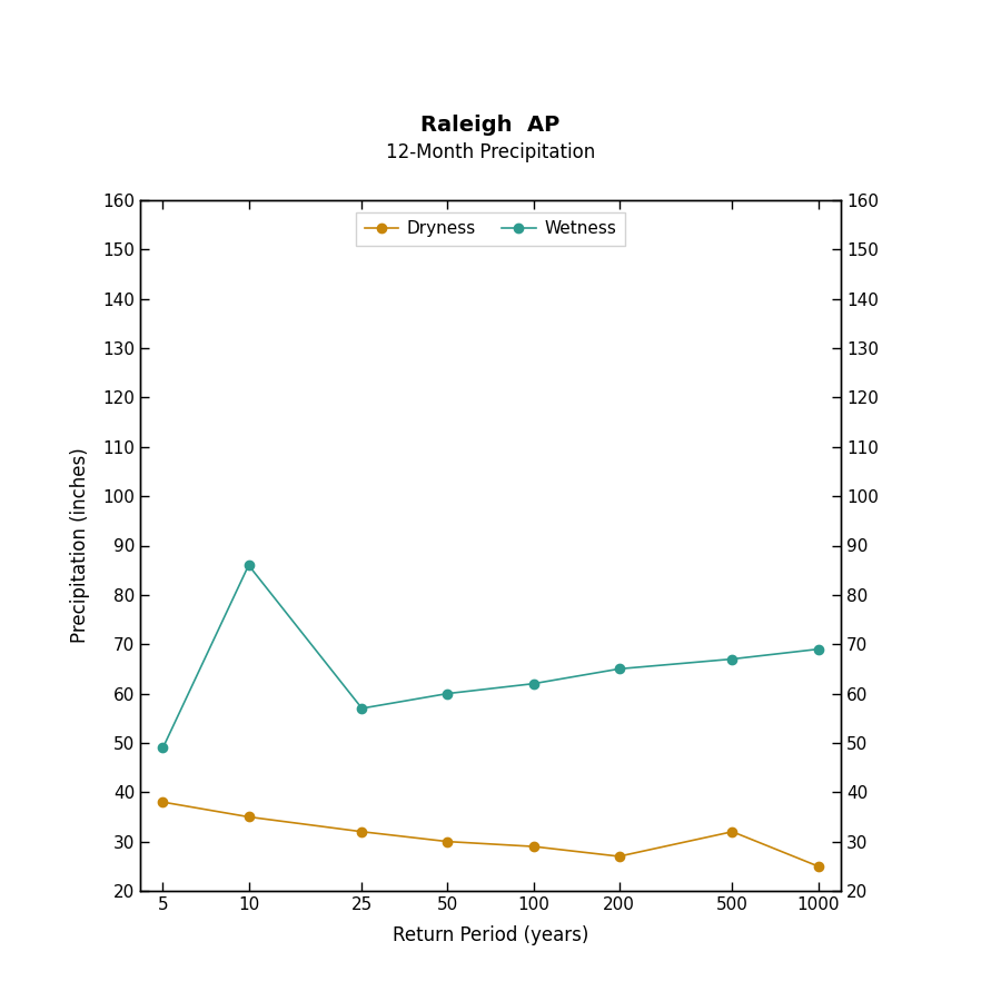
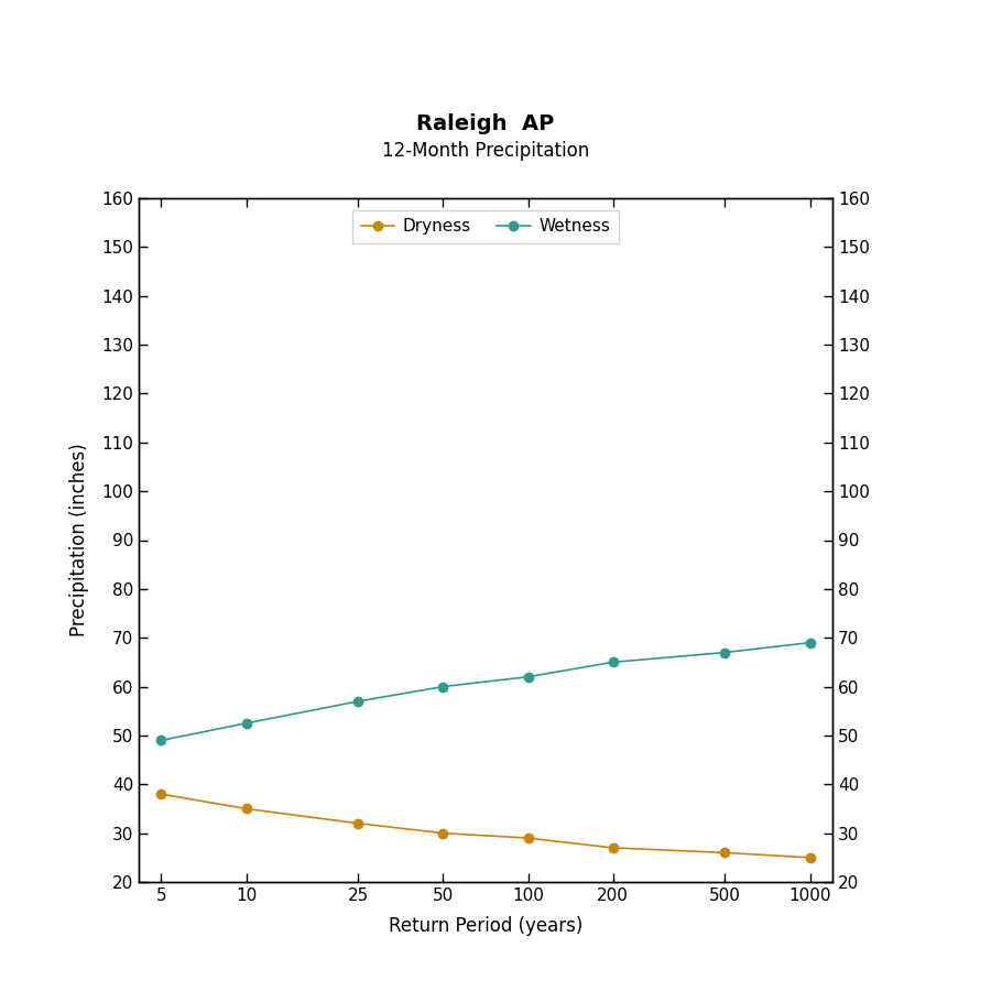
Wetness/10: 86.0 -> 52.5
Dryness/500: 32 -> 26
